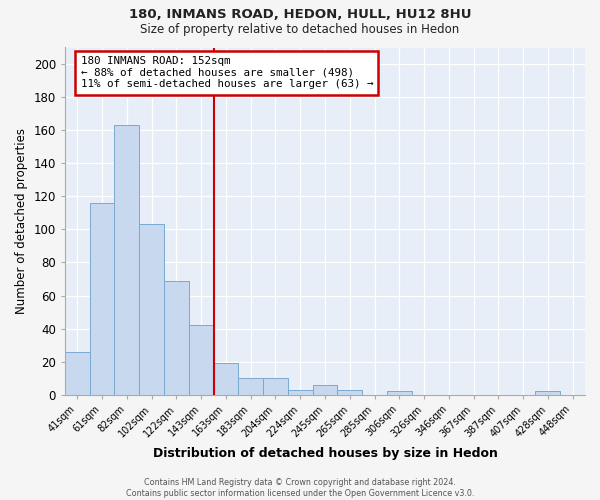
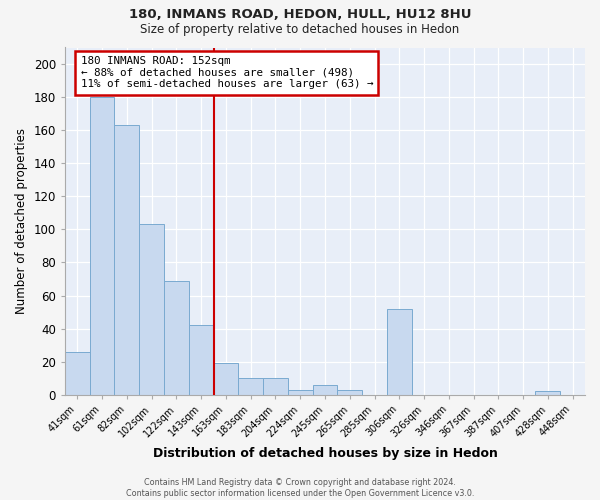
61sqm: 116 -> 180
306sqm: 2 -> 52
